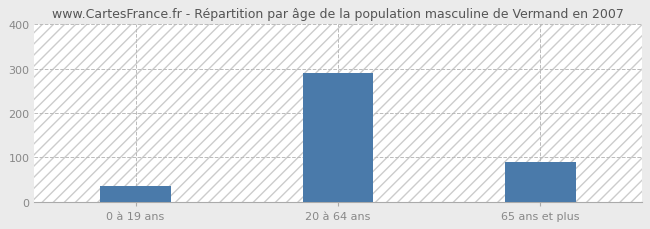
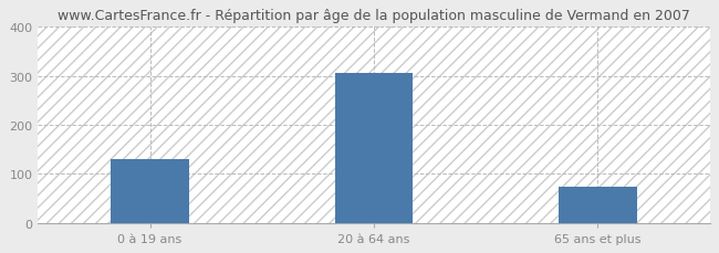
0 à 19 ans: 35 -> 130
20 à 64 ans: 290 -> 305
65 ans et plus: 90 -> 73
